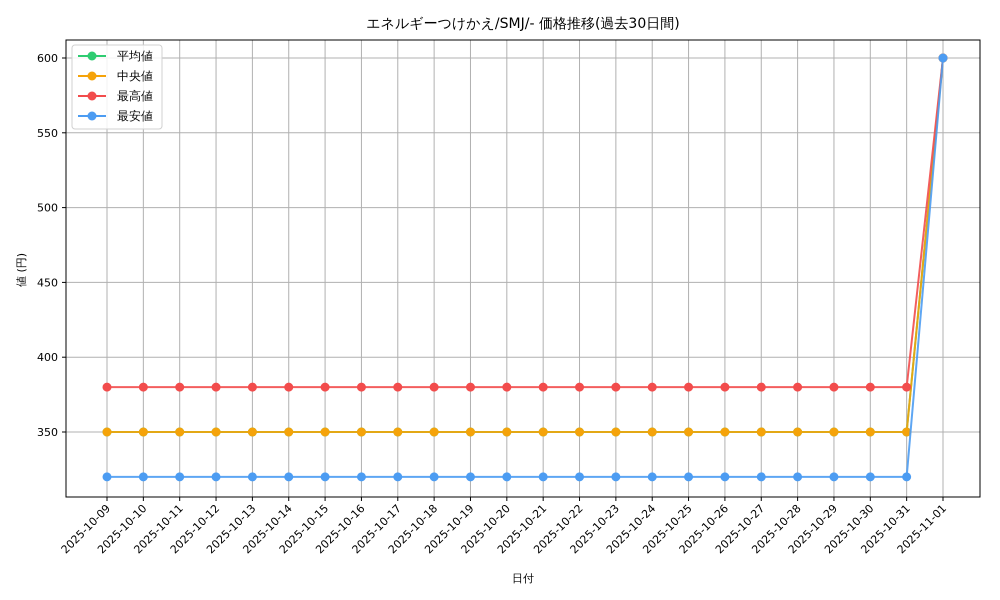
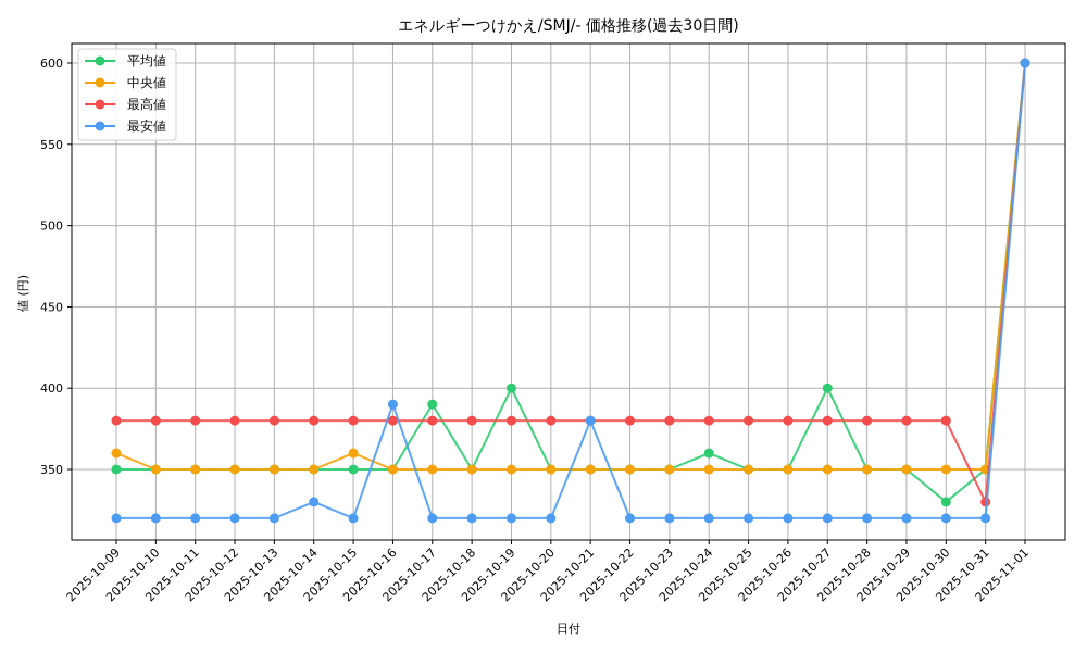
中央値/2025-10-09: 350 -> 360
最安値/2025-10-14: 320 -> 330
中央値/2025-10-15: 350 -> 360
最安値/2025-10-16: 320 -> 390
平均値/2025-10-17: 350 -> 390
平均値/2025-10-19: 350 -> 400
最安値/2025-10-21: 320 -> 380
平均値/2025-10-24: 350 -> 360
平均値/2025-10-27: 350 -> 400
平均値/2025-10-30: 350 -> 330
最高値/2025-10-31: 380 -> 330
